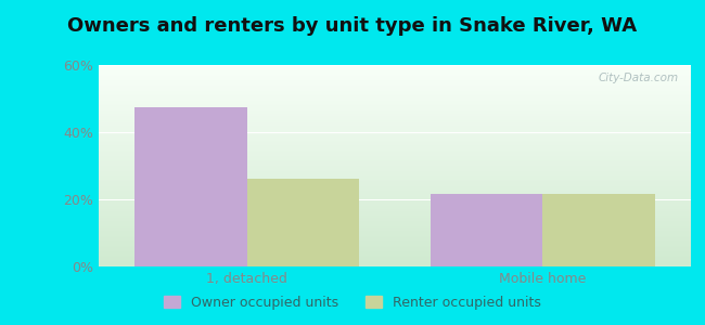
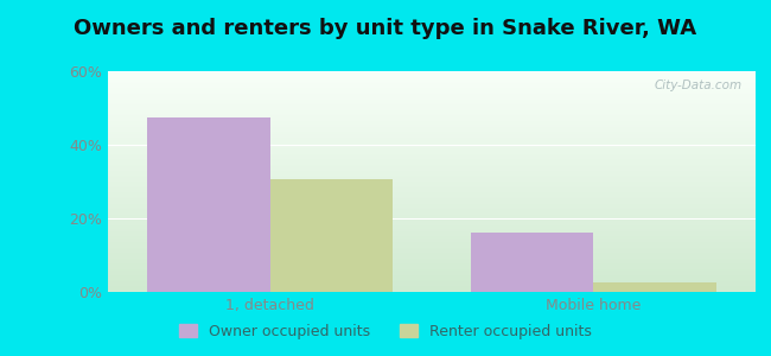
Renter occupied units/1, detached: 26.0% -> 30.5%
Owner occupied units/Mobile home: 21.5% -> 16.0%
Renter occupied units/Mobile home: 21.5% -> 2.5%
